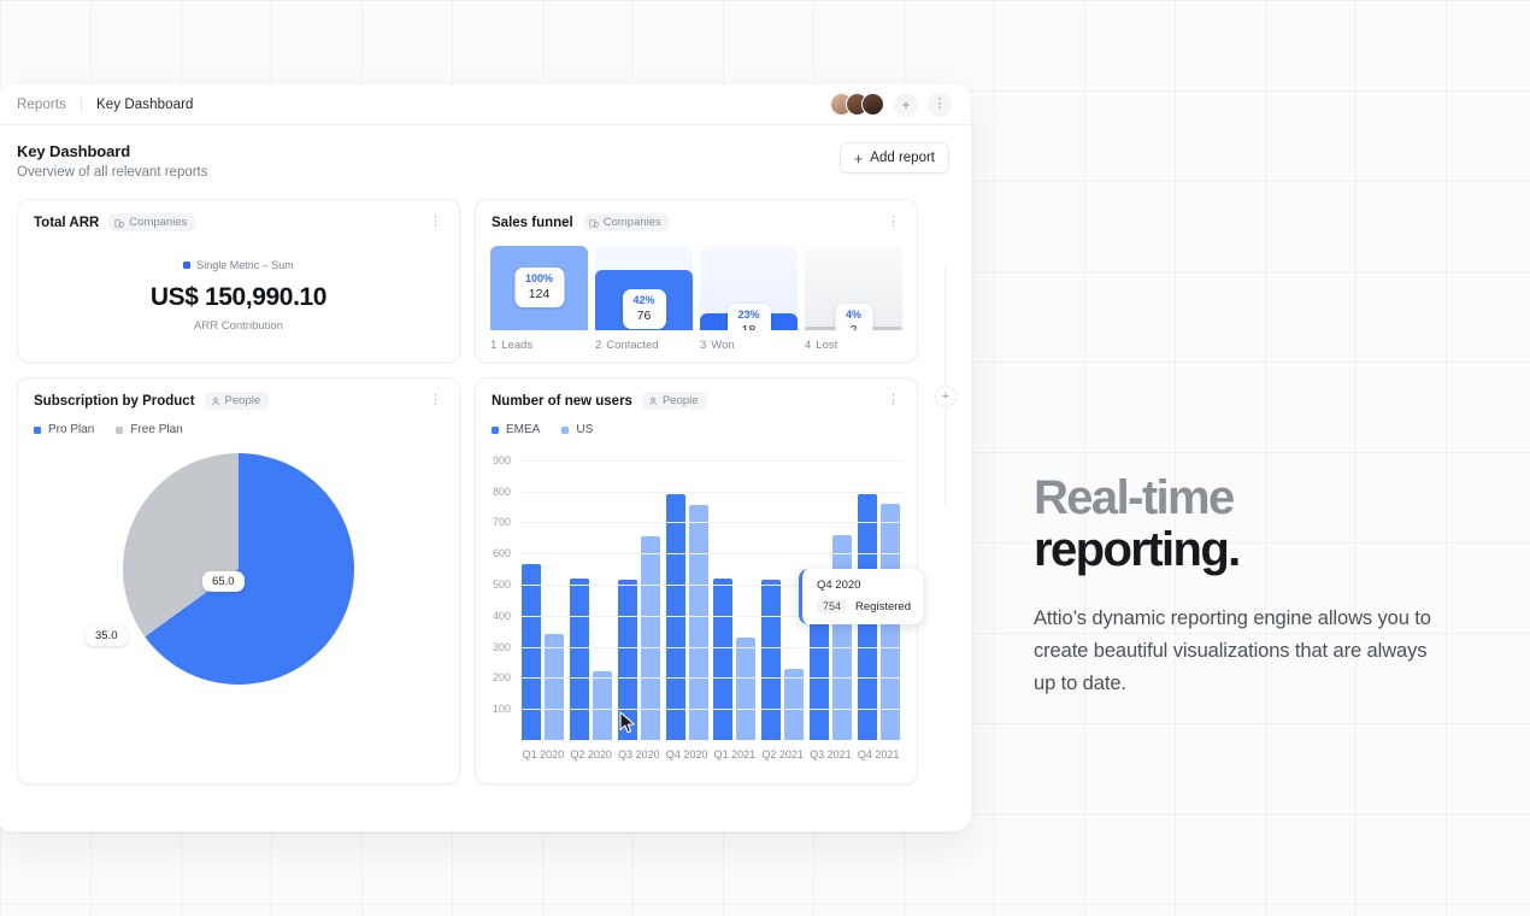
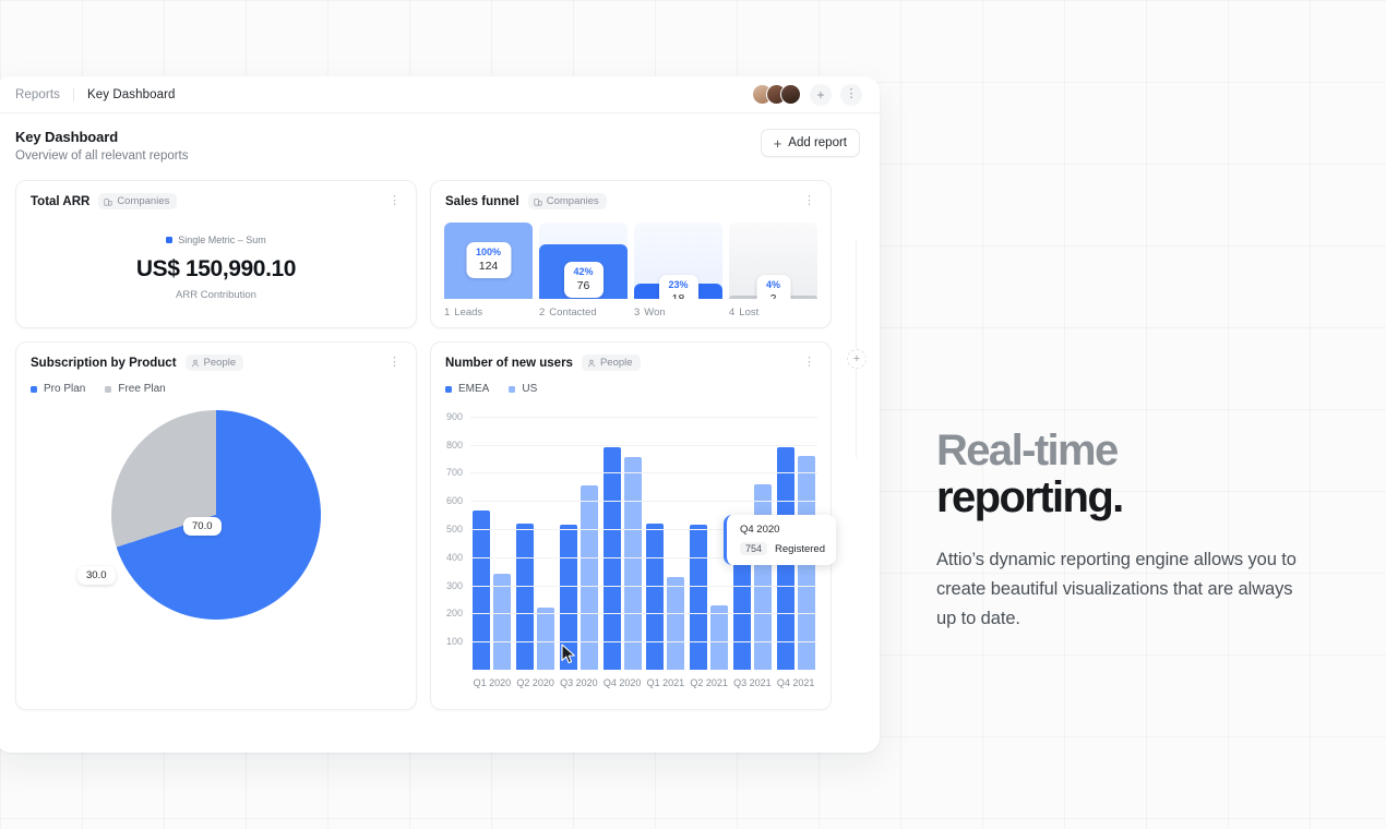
Subscription by Product/Pro Plan: 65.0 -> 70.0
Subscription by Product/Free Plan: 35.0 -> 30.0
